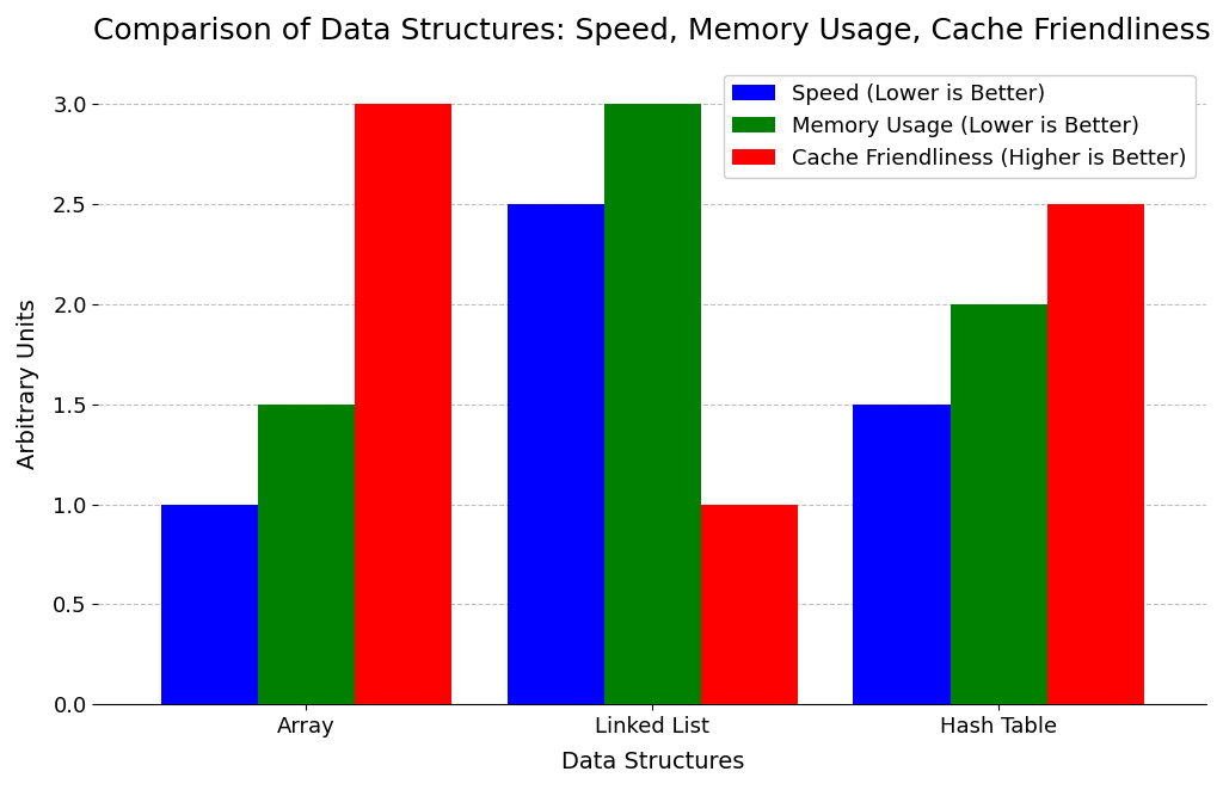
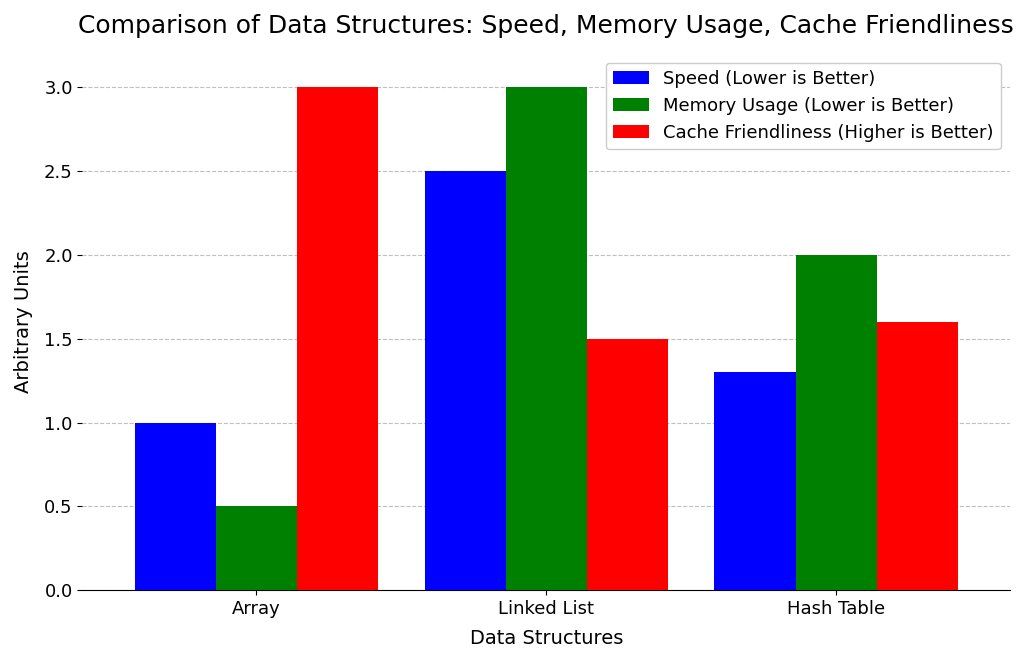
Memory Usage (Lower is Better)/Array: 1.5 -> 0.5
Cache Friendliness (Higher is Better)/Linked List: 1.0 -> 1.5
Speed (Lower is Better)/Hash Table: 1.5 -> 1.3
Cache Friendliness (Higher is Better)/Hash Table: 2.5 -> 1.6
